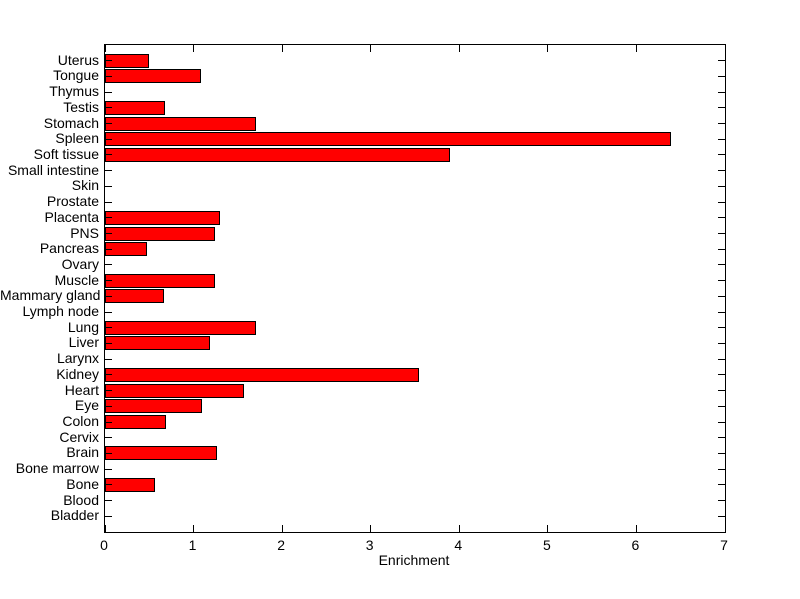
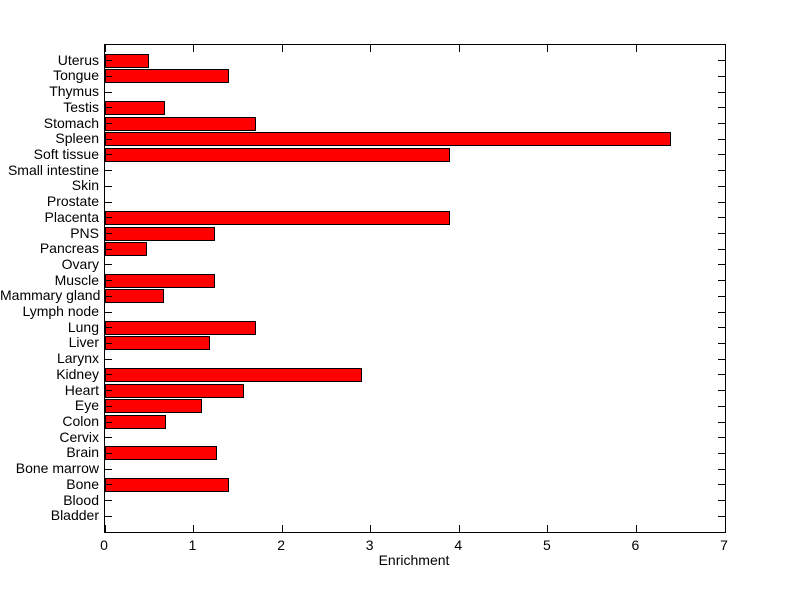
Tongue: 1.1 -> 1.4
Placenta: 1.3 -> 3.9
Kidney: 3.5 -> 2.9
Bone: 0.6 -> 1.4
